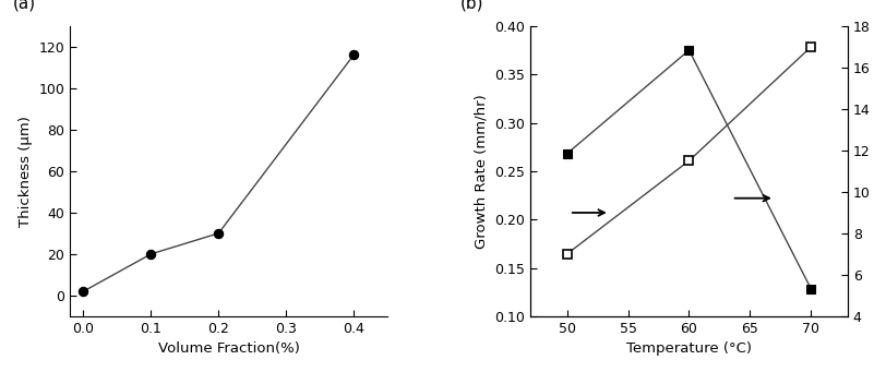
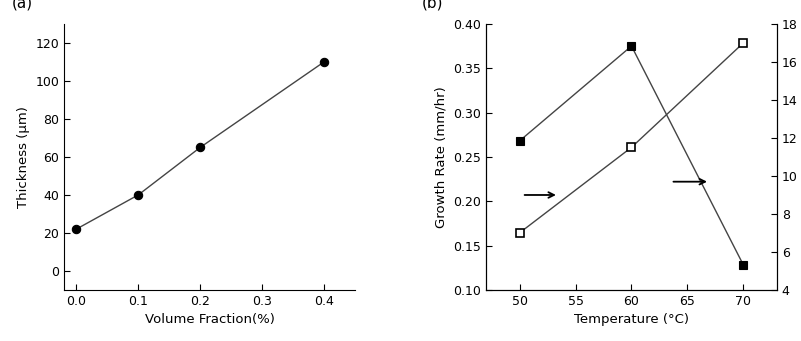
0.0: 2 -> 22
0.1: 20 -> 40
0.2: 30 -> 65
0.4: 116 -> 110
